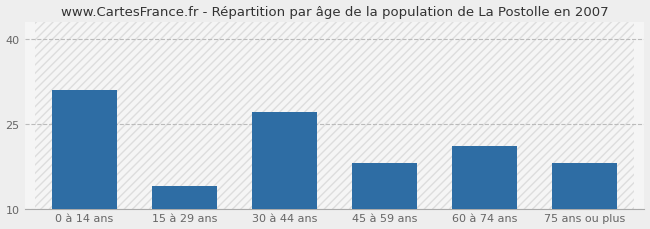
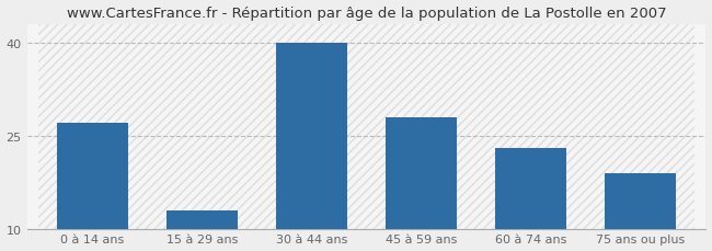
0 à 14 ans: 31 -> 27
15 à 29 ans: 14 -> 13
30 à 44 ans: 27 -> 40
45 à 59 ans: 18 -> 28
60 à 74 ans: 21 -> 23
75 ans ou plus: 18 -> 19
